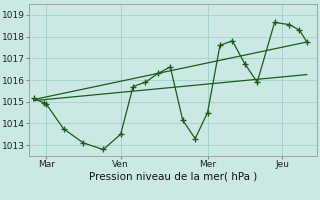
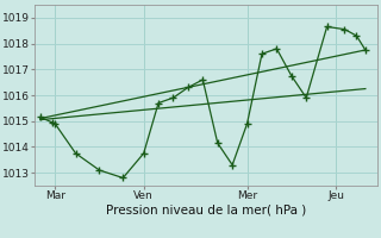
Ven: 1013.50 -> 1013.75
Mer: 1014.50 -> 1014.90
